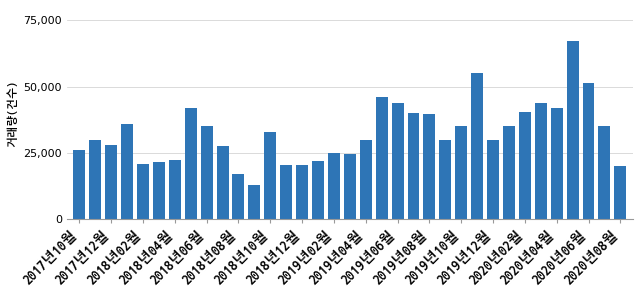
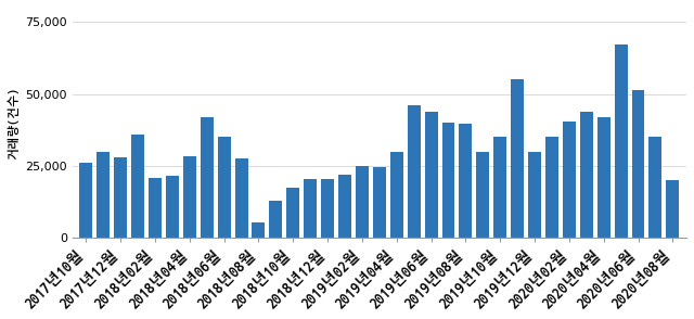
2018년04월: 22,500 -> 28,500
2018년08월: 17,000 -> 5,500
2018년10월: 33,000 -> 17,500
